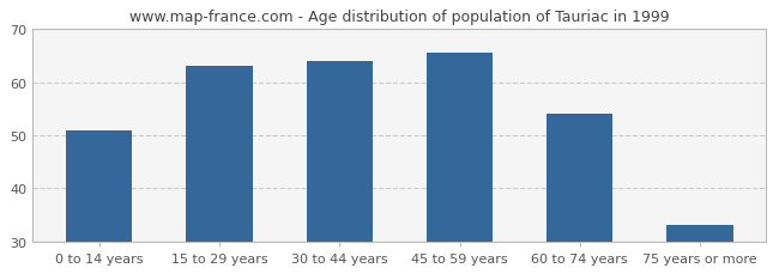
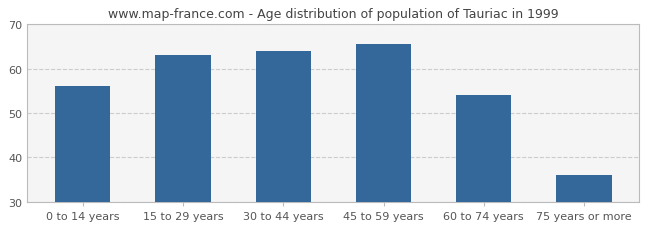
0 to 14 years: 51.0 -> 56.0
75 years or more: 33.0 -> 36.0
